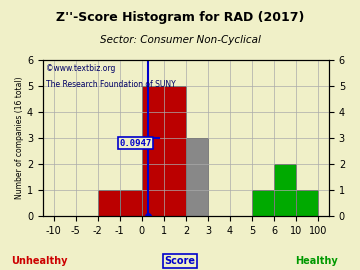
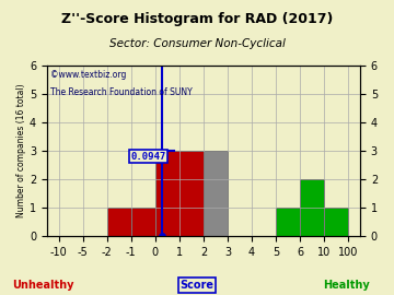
1: 5 -> 3
